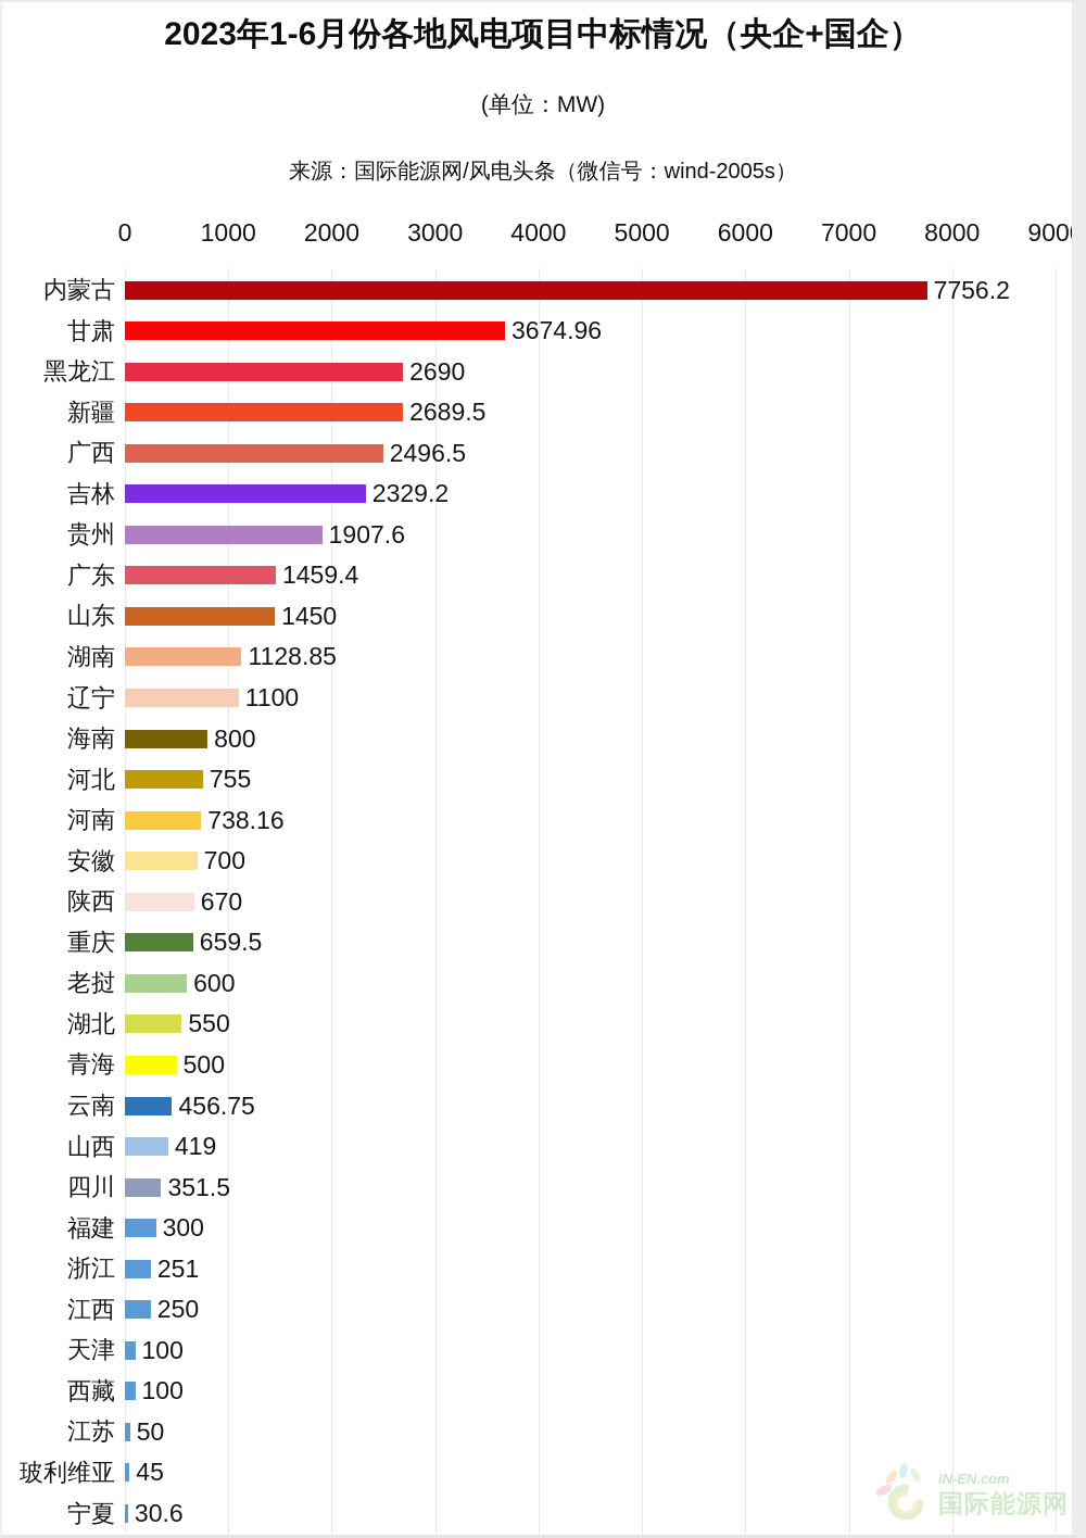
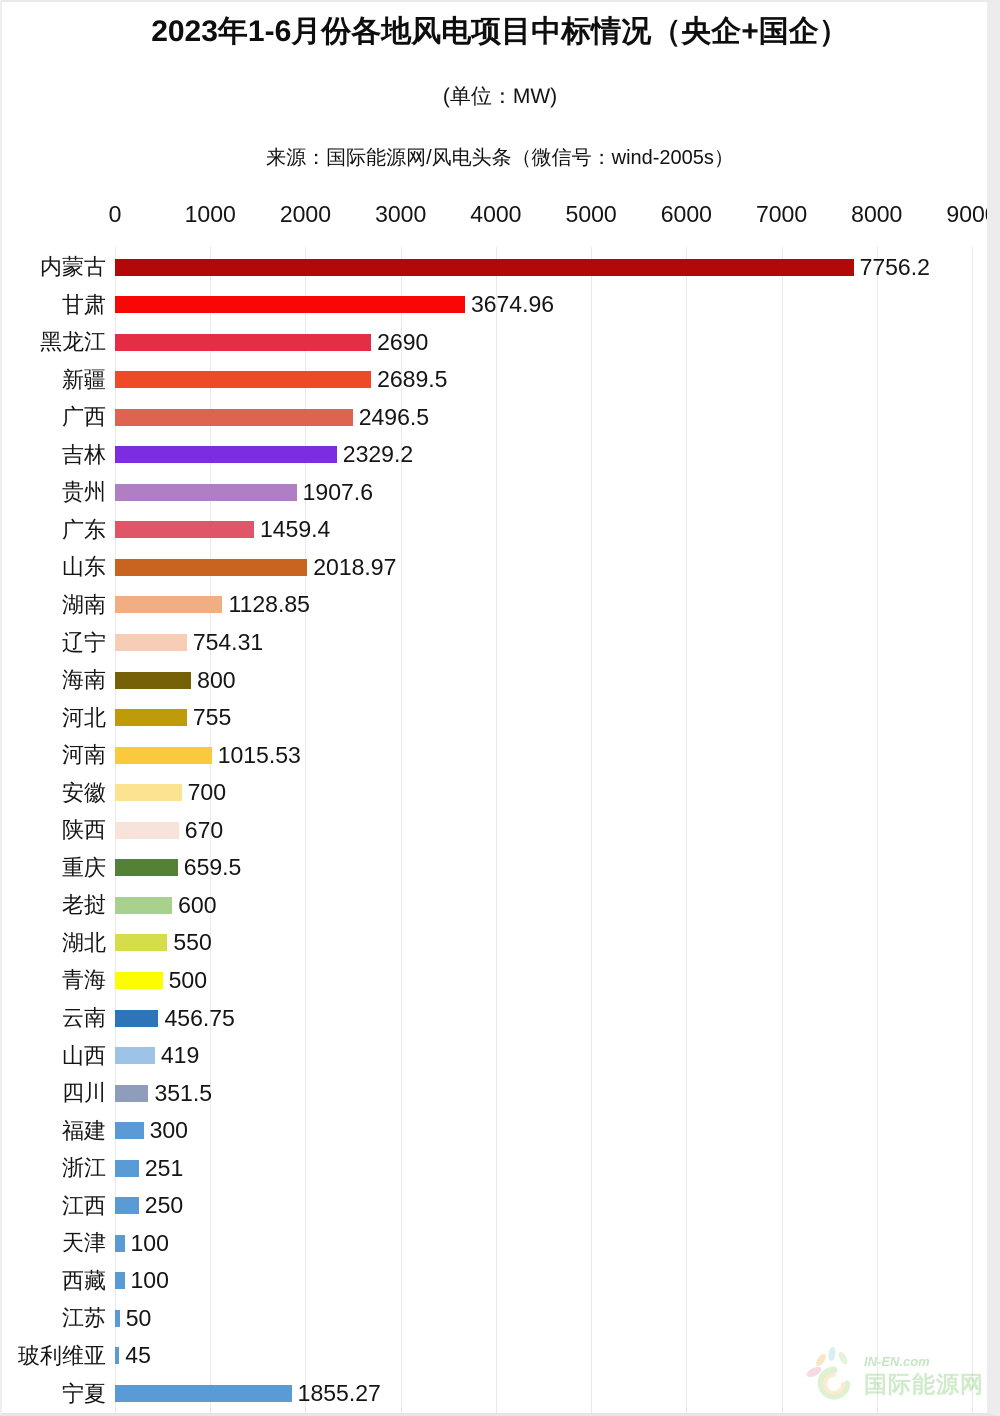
山东: 1450 -> 2018.97
辽宁: 1100 -> 754.31
河南: 738.16 -> 1015.53
宁夏: 30.6 -> 1855.27
